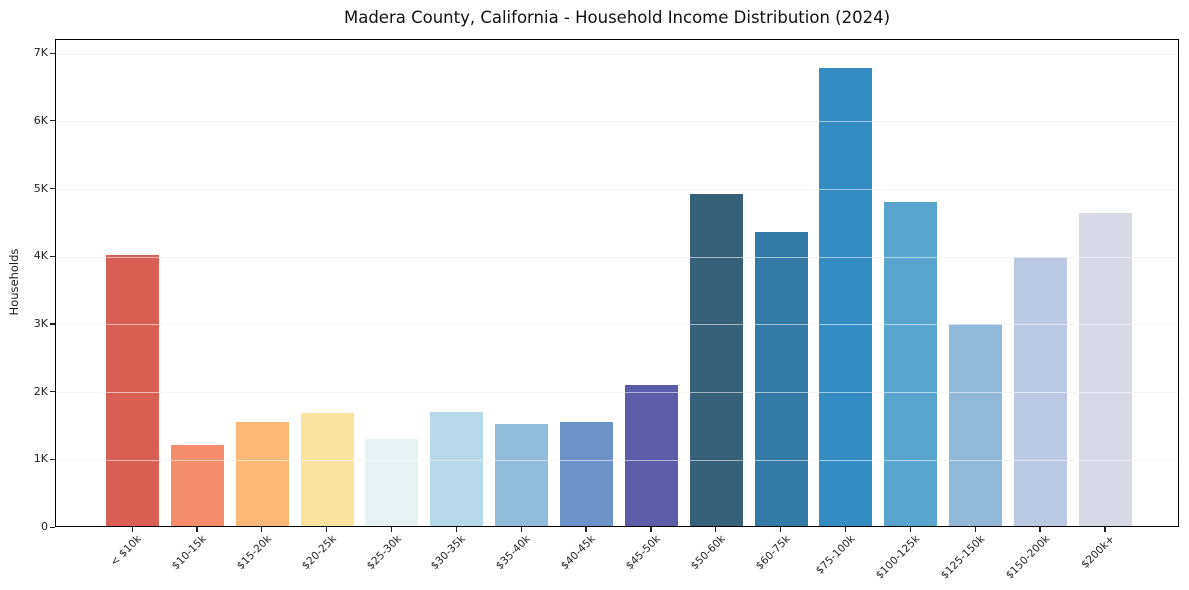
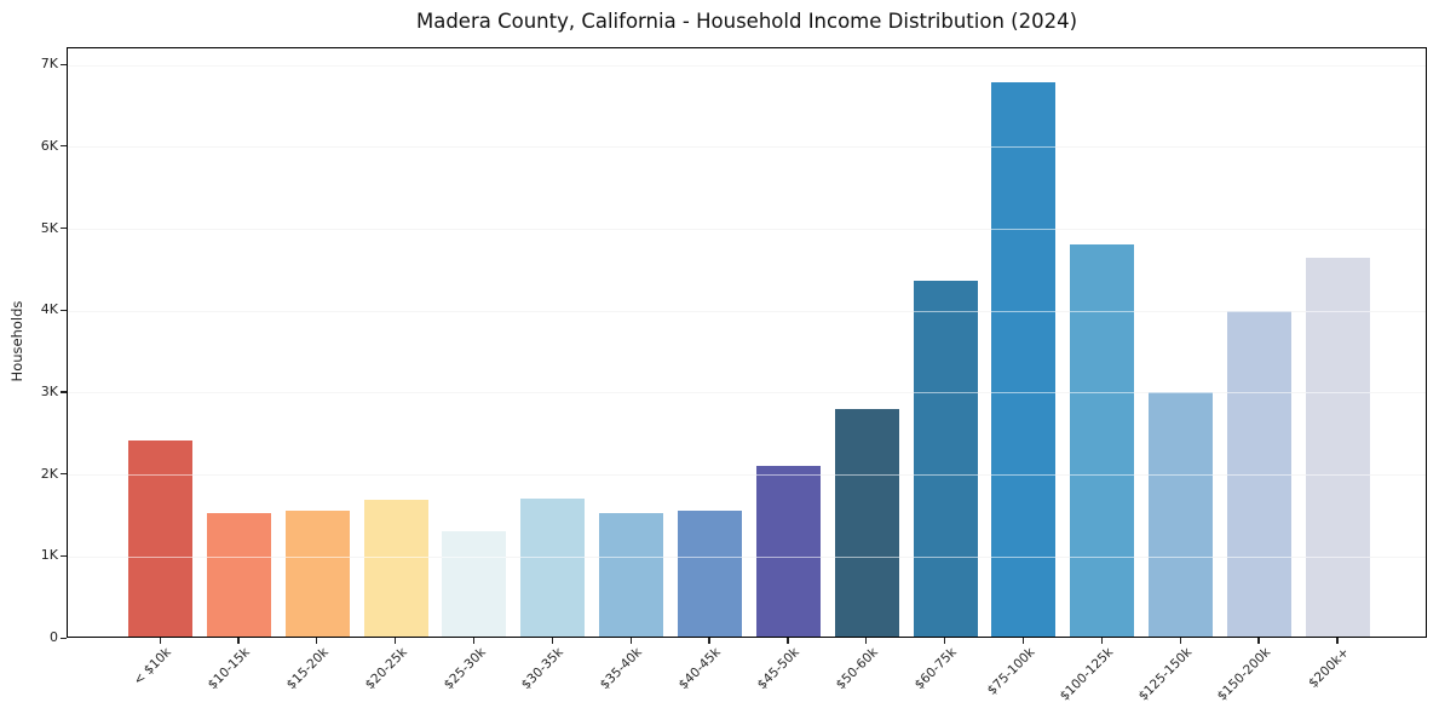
< $10k: 4.0K -> 2.4K
$10-15k: 1.2K -> 1.5K
$50-60k: 4.9K -> 2.8K
